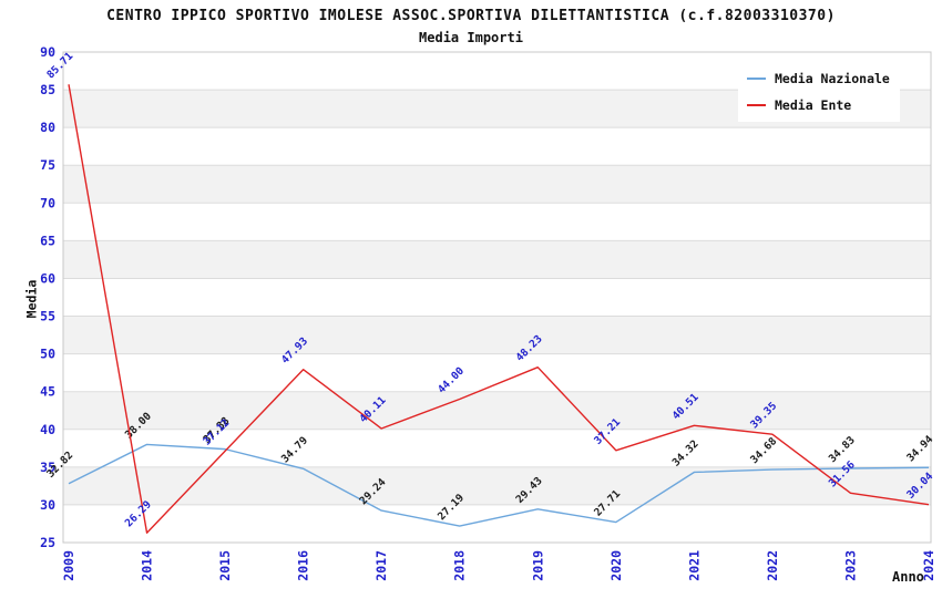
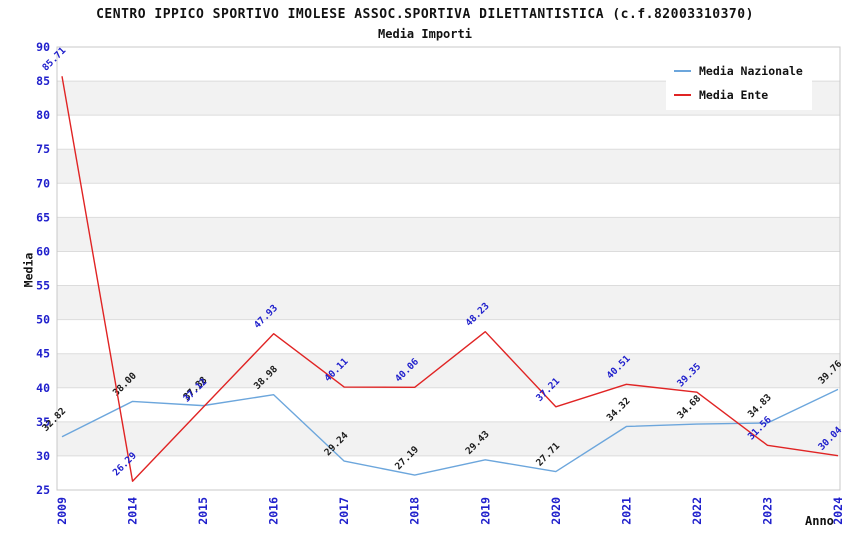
Media Nazionale/2016: 34.79 -> 38.98
Media Ente/2018: 44.00 -> 40.06
Media Nazionale/2024: 34.94 -> 39.76
